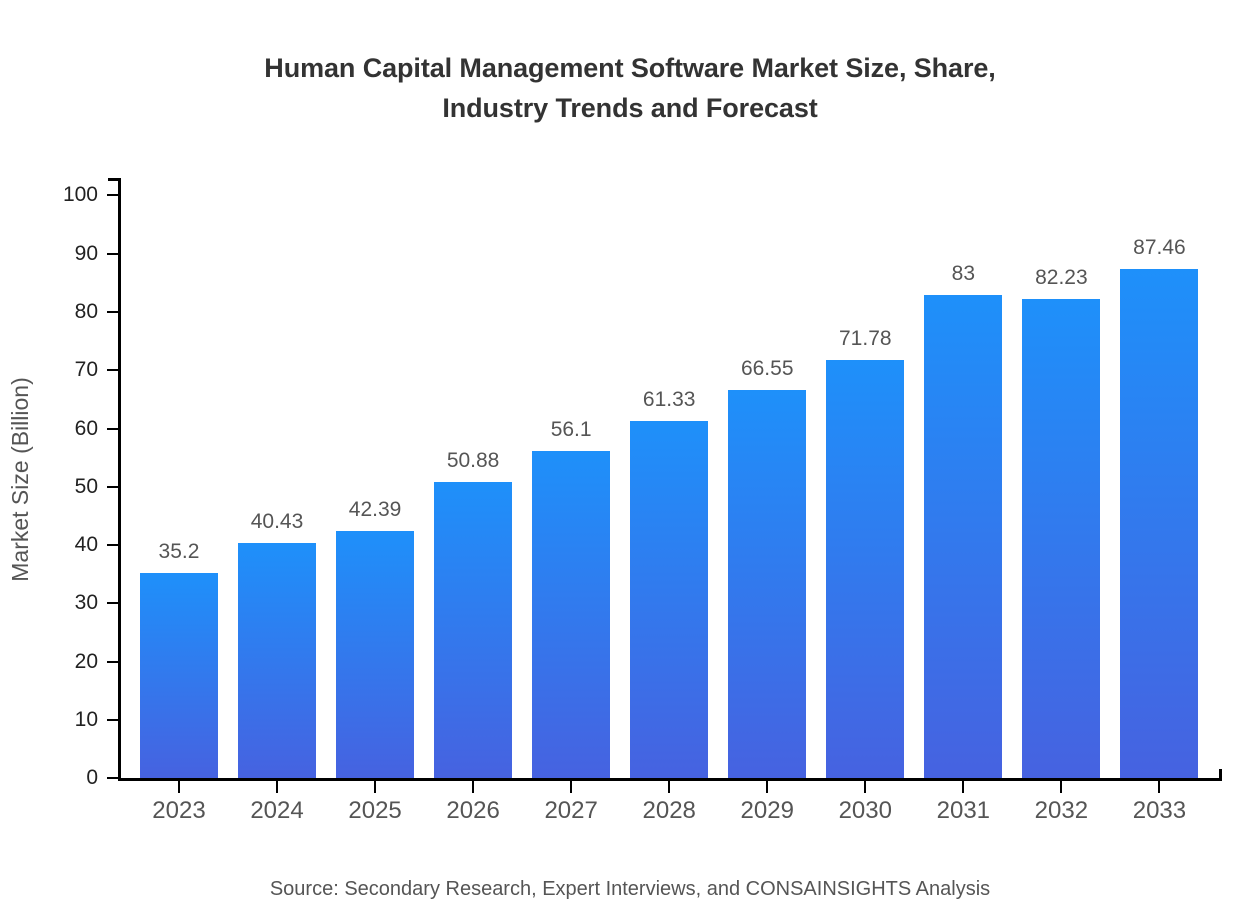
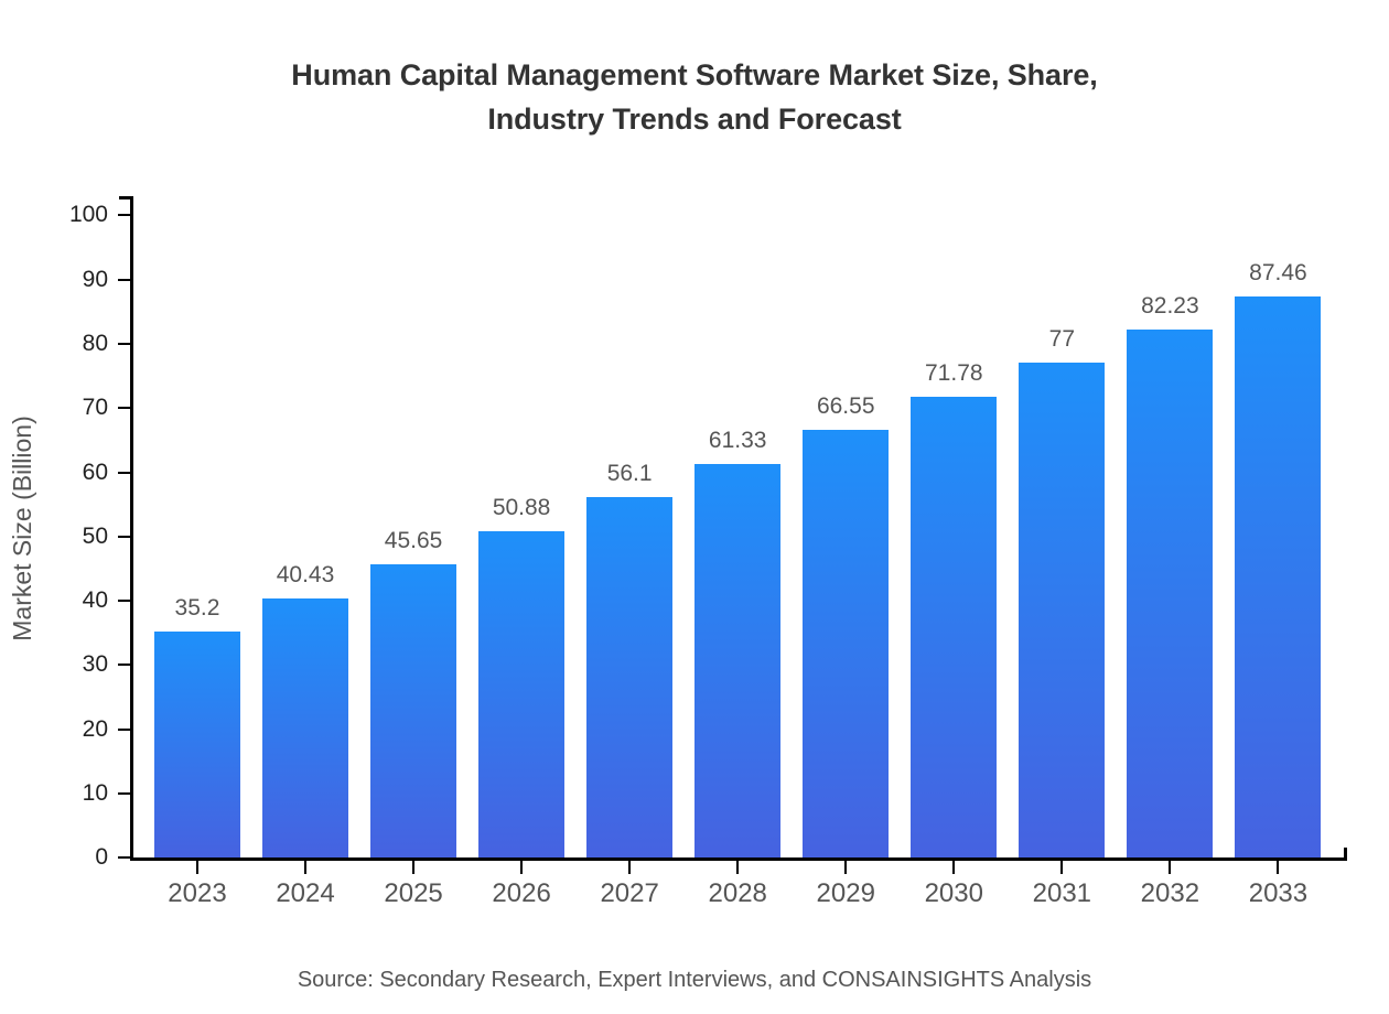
2025: 42.39 -> 45.65
2031: 83 -> 77
